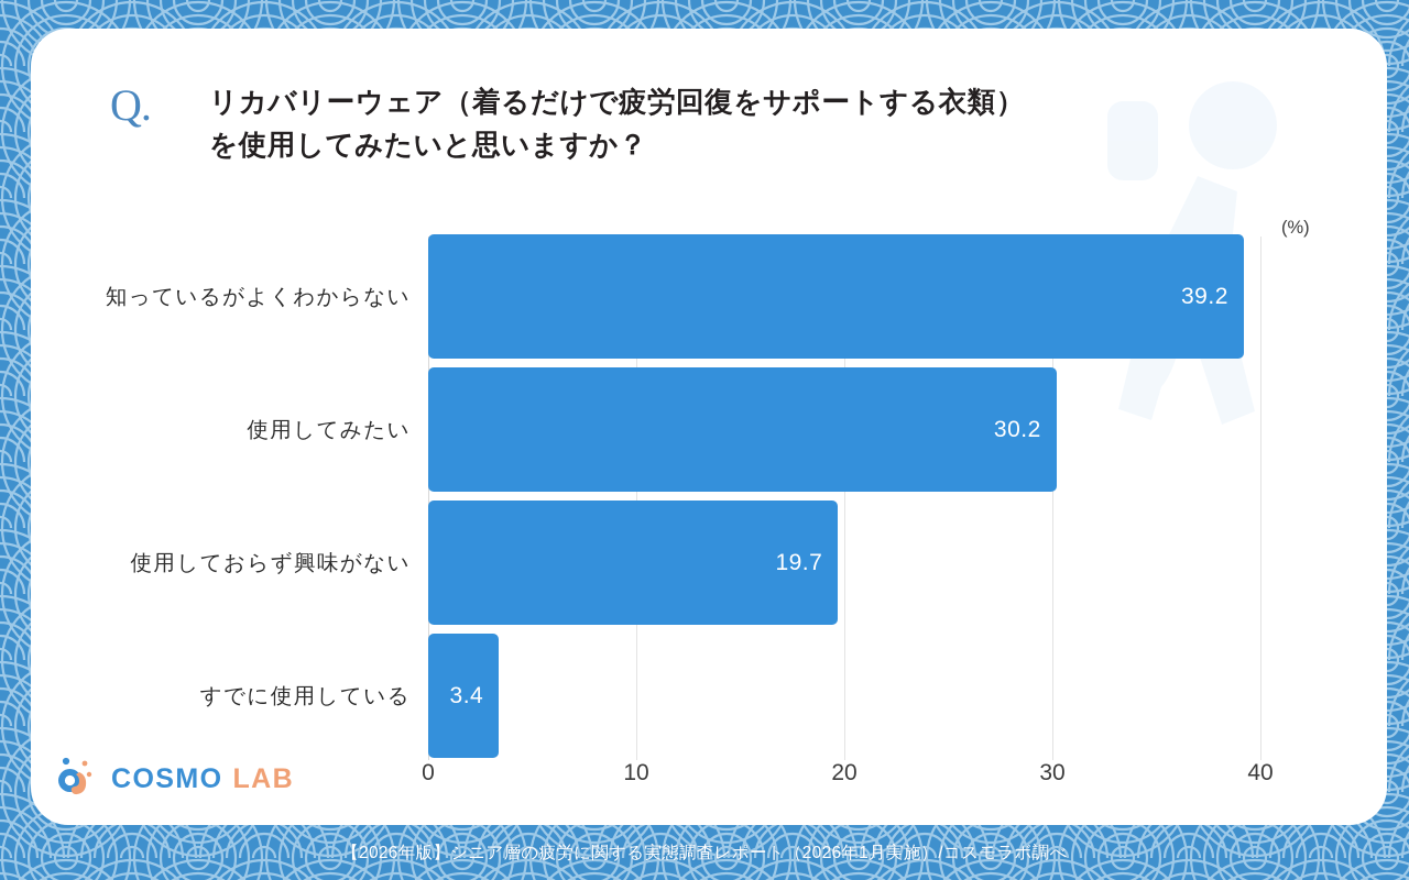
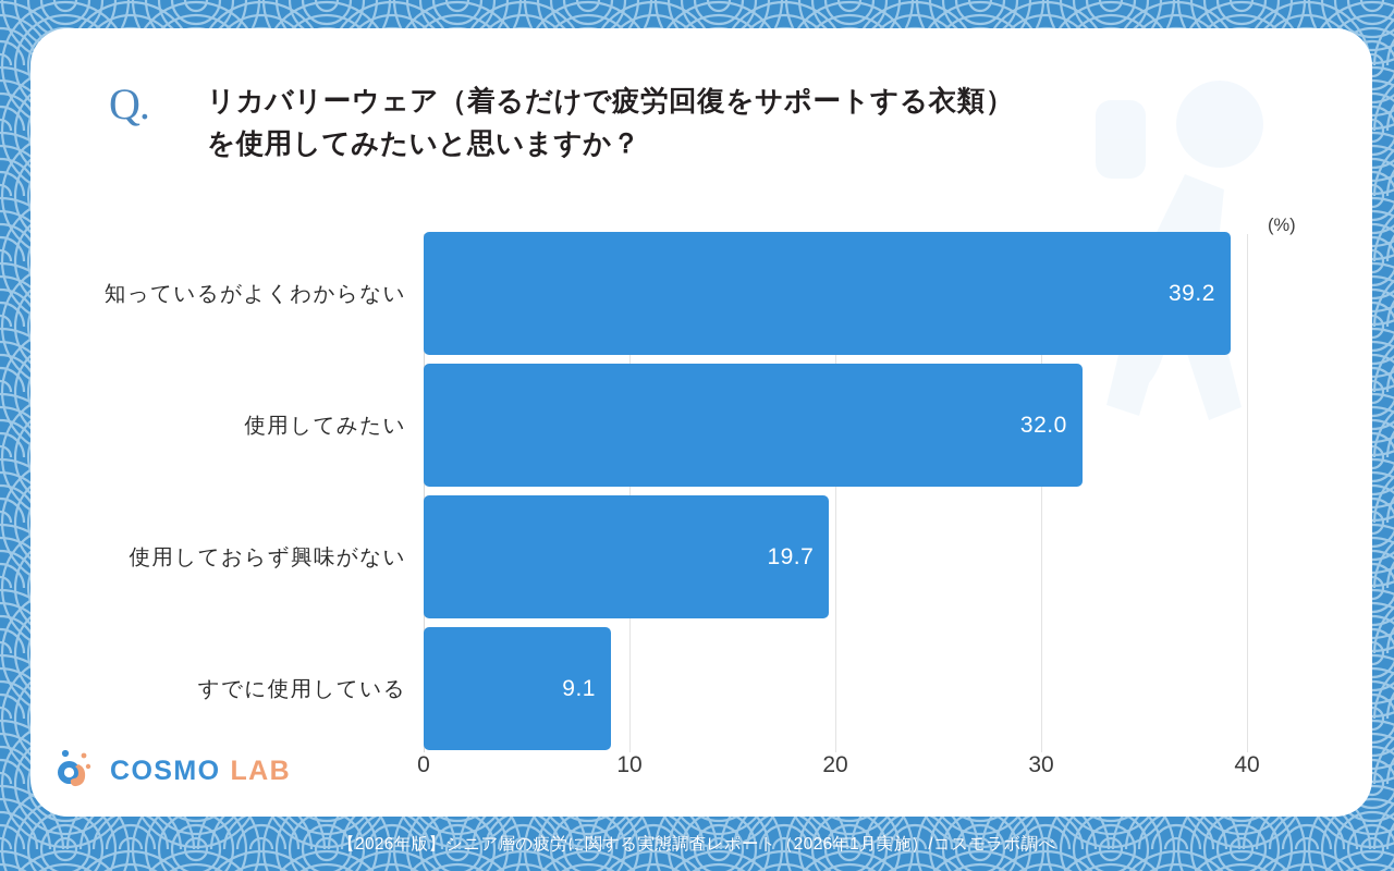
使用してみたい: 30.2 -> 32.0
すでに使用している: 3.4 -> 9.1
